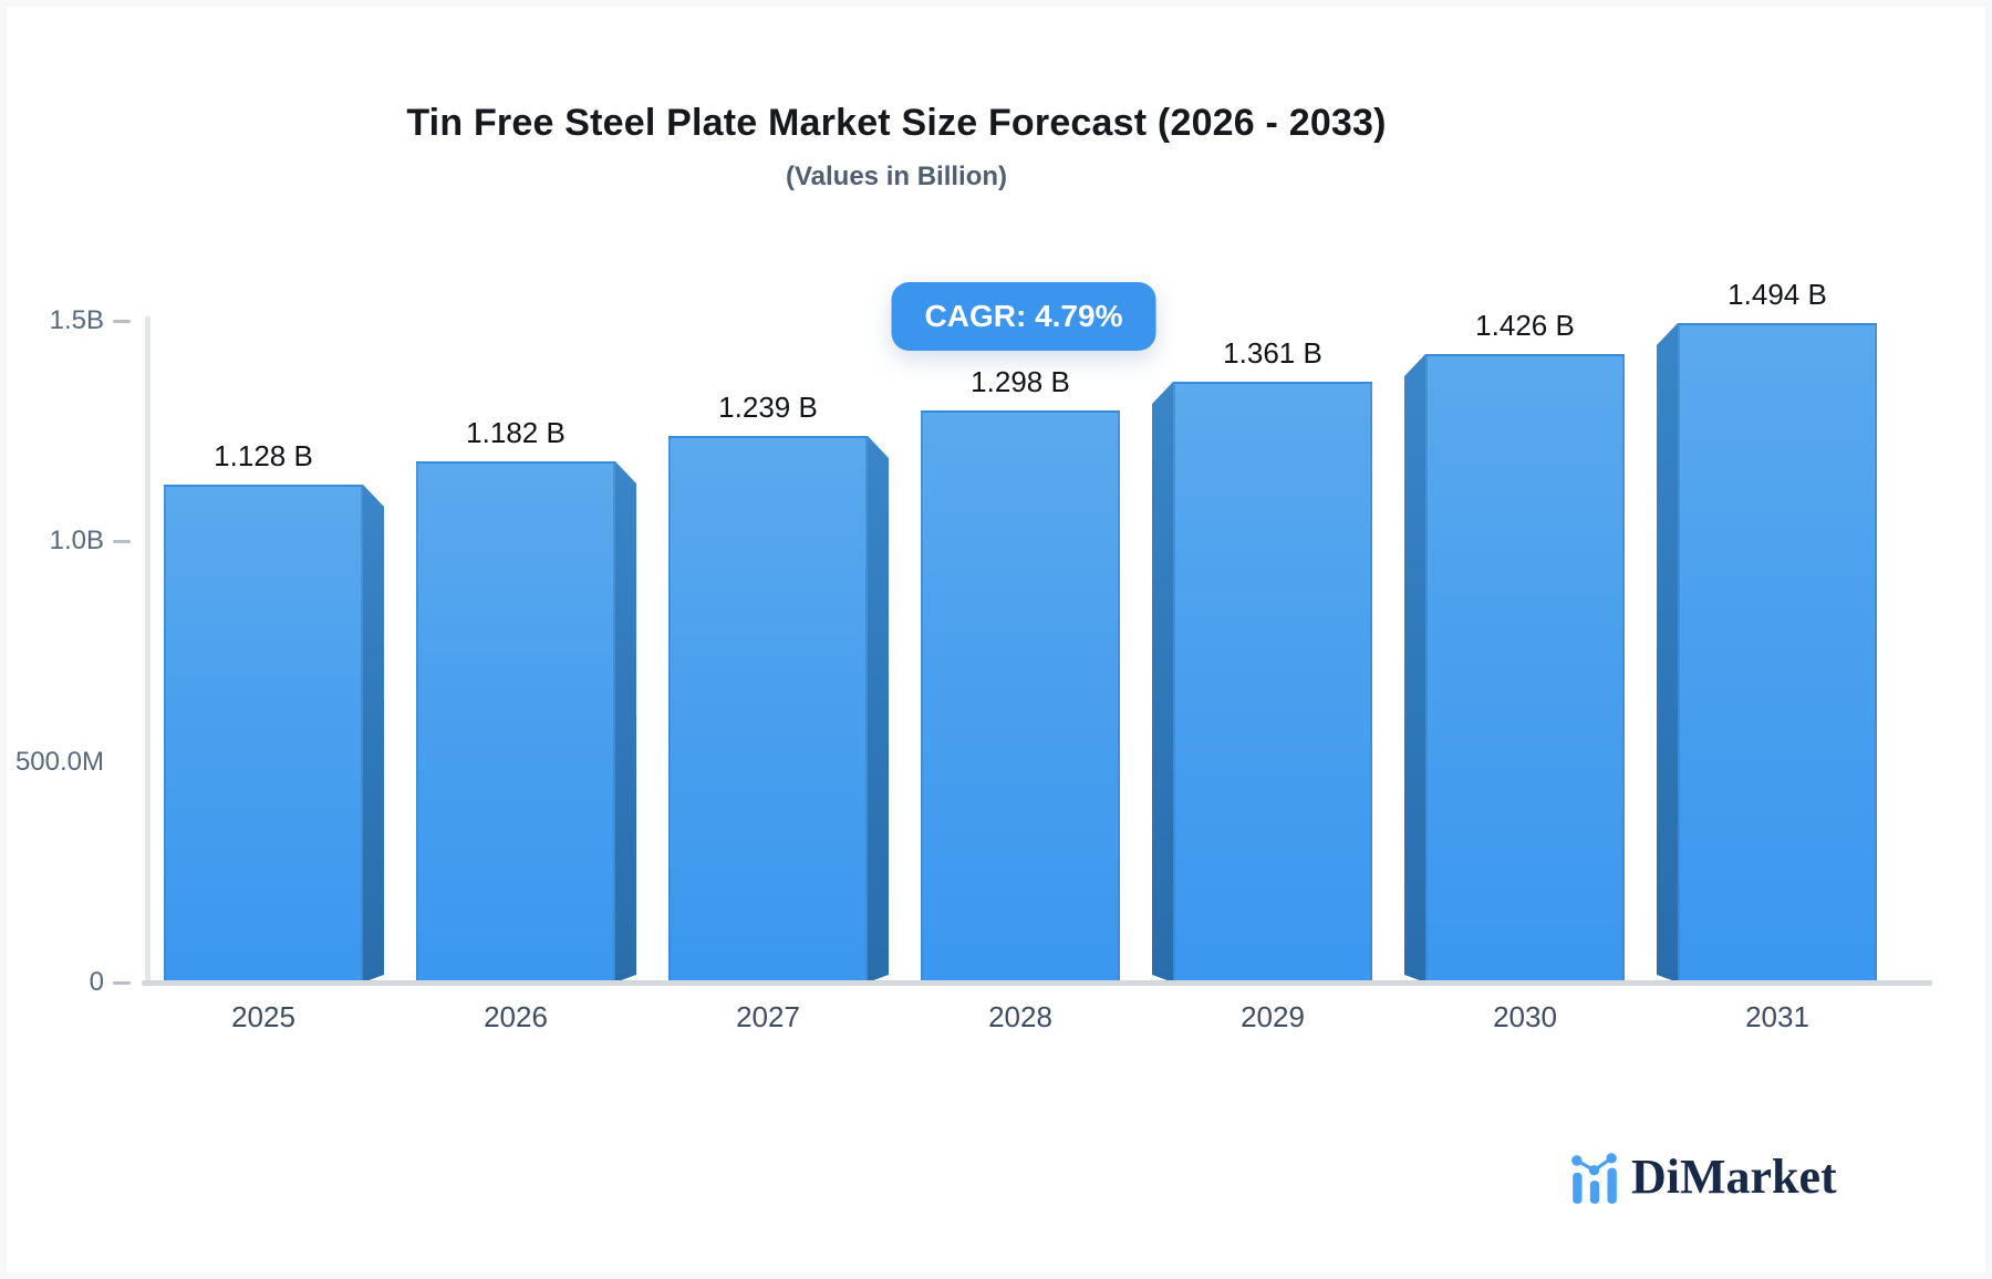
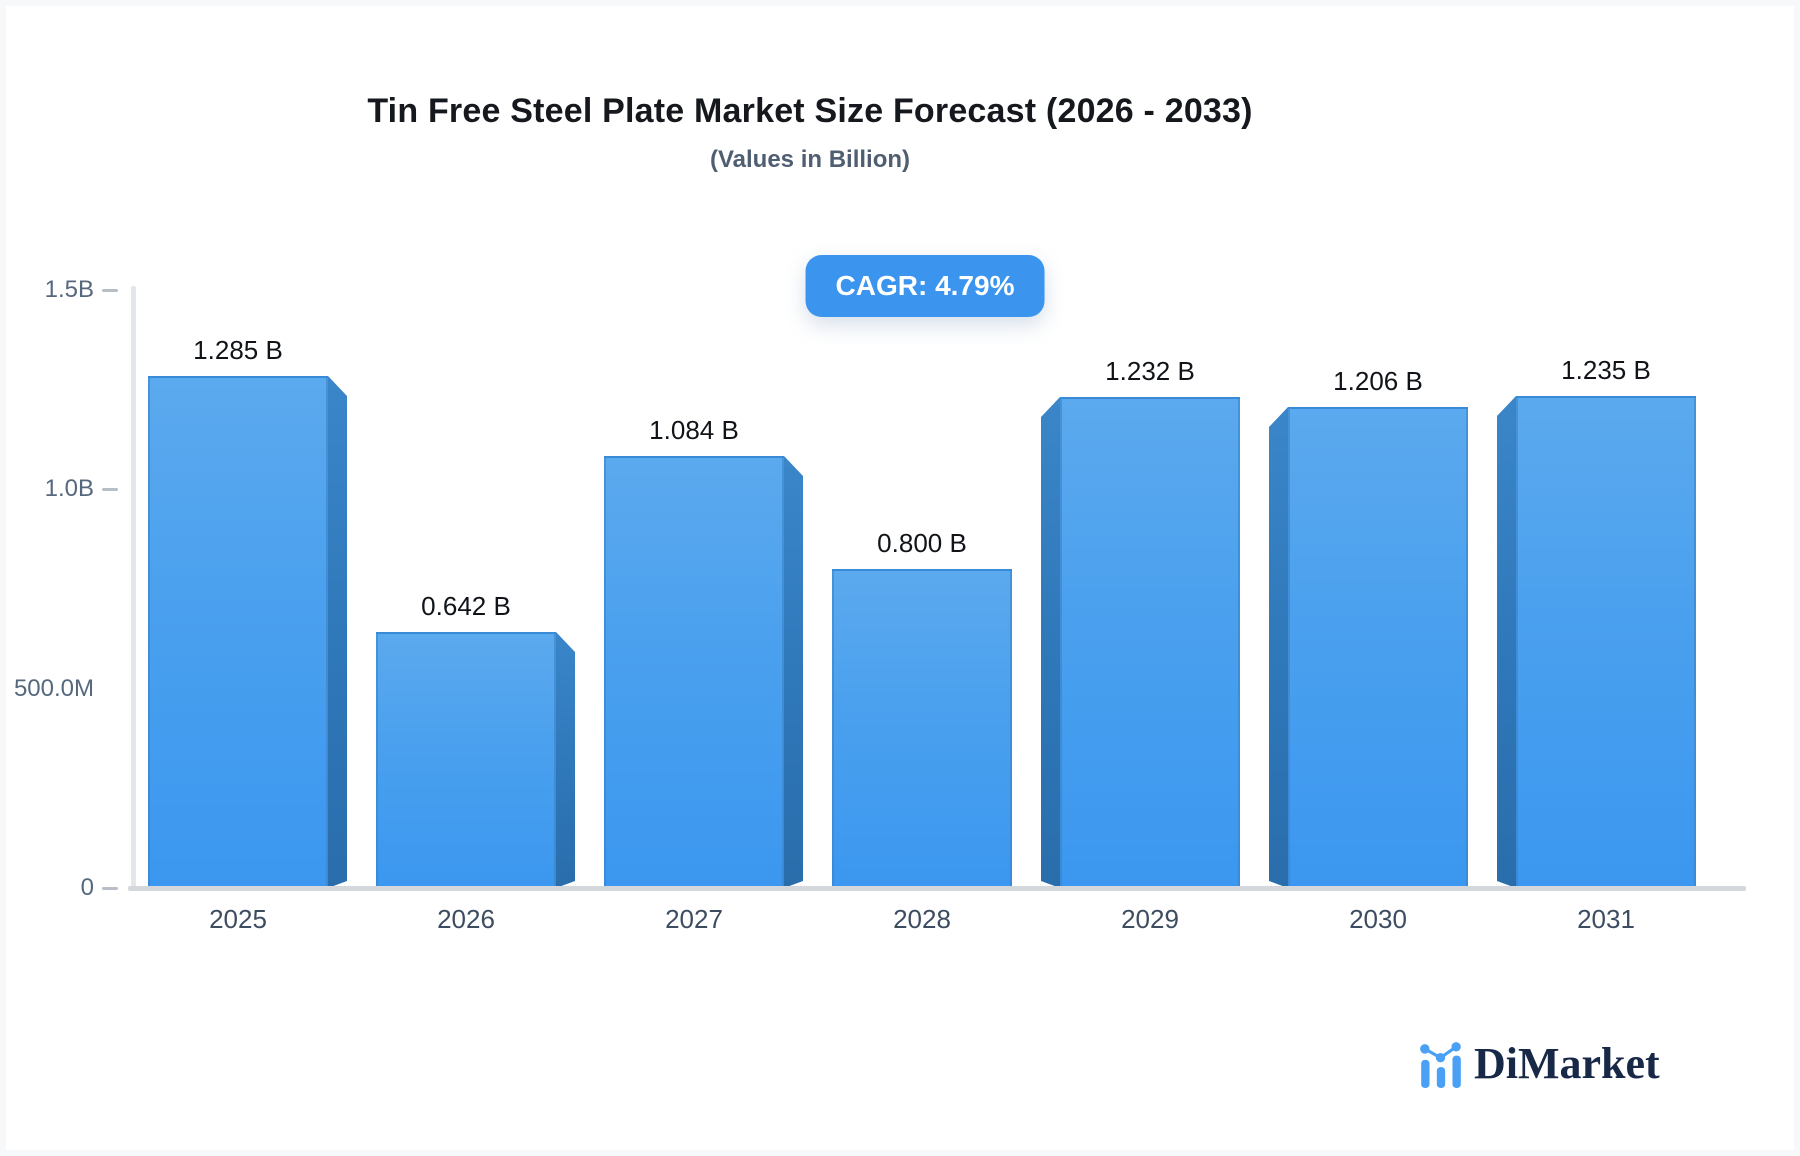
2025: 1.128 -> 1.285
2026: 1.182 -> 0.642
2027: 1.239 -> 1.084
2028: 1.298 -> 0.800
2029: 1.361 -> 1.232
2030: 1.426 -> 1.206
2031: 1.494 -> 1.235
